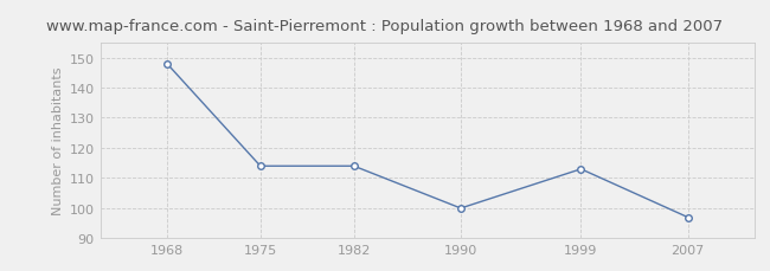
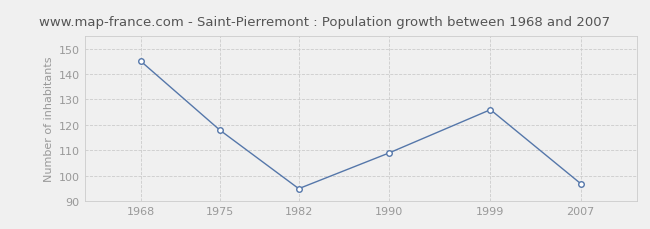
1968: 148 -> 145
1975: 114 -> 118
1982: 114 -> 95
1990: 100 -> 109
1999: 113 -> 126
